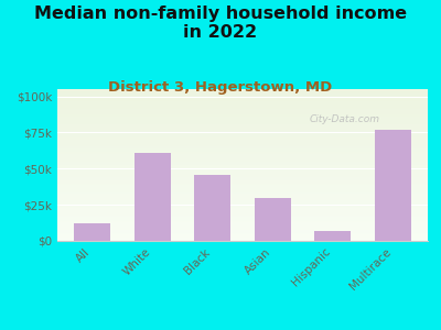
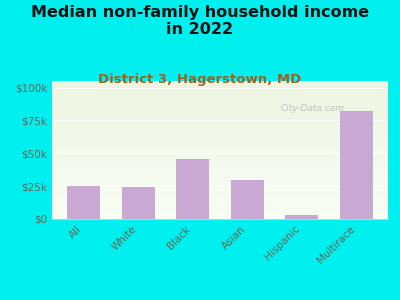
All: $12k -> $25k
White: $61k -> $24k
Hispanic: $7k -> $3k
Multirace: $77k -> $82k
